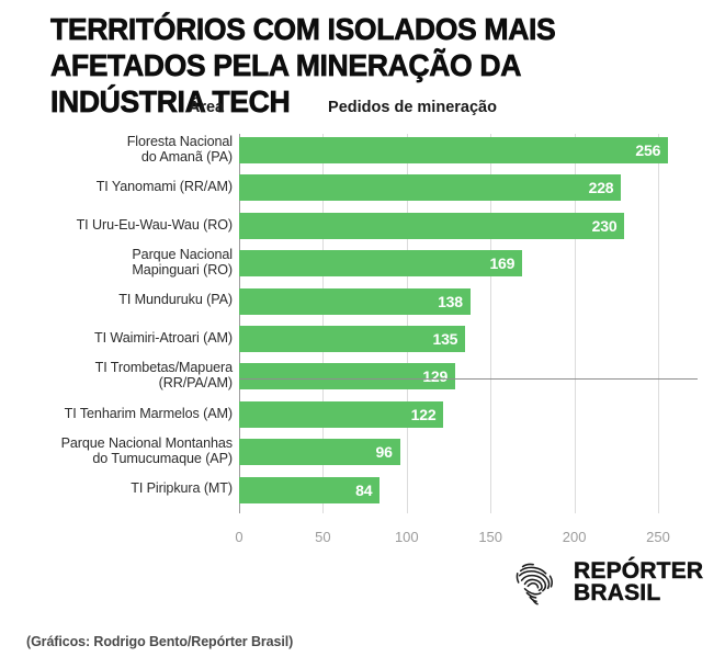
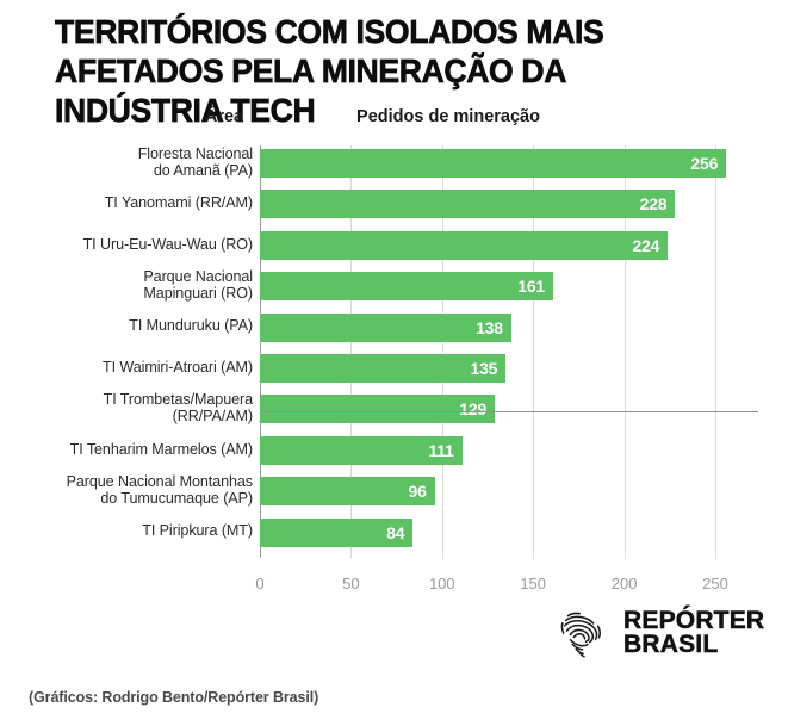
TI Uru-Eu-Wau-Wau (RO): 230 -> 224
Parque Nacional Mapinguari (RO): 169 -> 161
TI Tenharim Marmelos (AM): 122 -> 111
